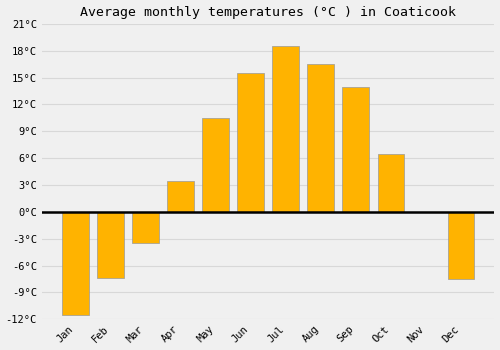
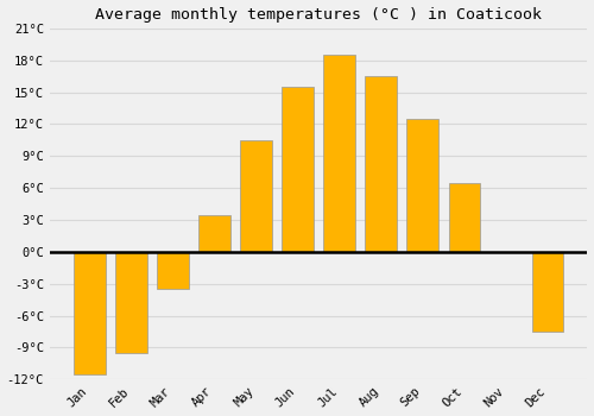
Feb: -7.4°C -> -9.5°C
Sep: 14.0°C -> 12.5°C
